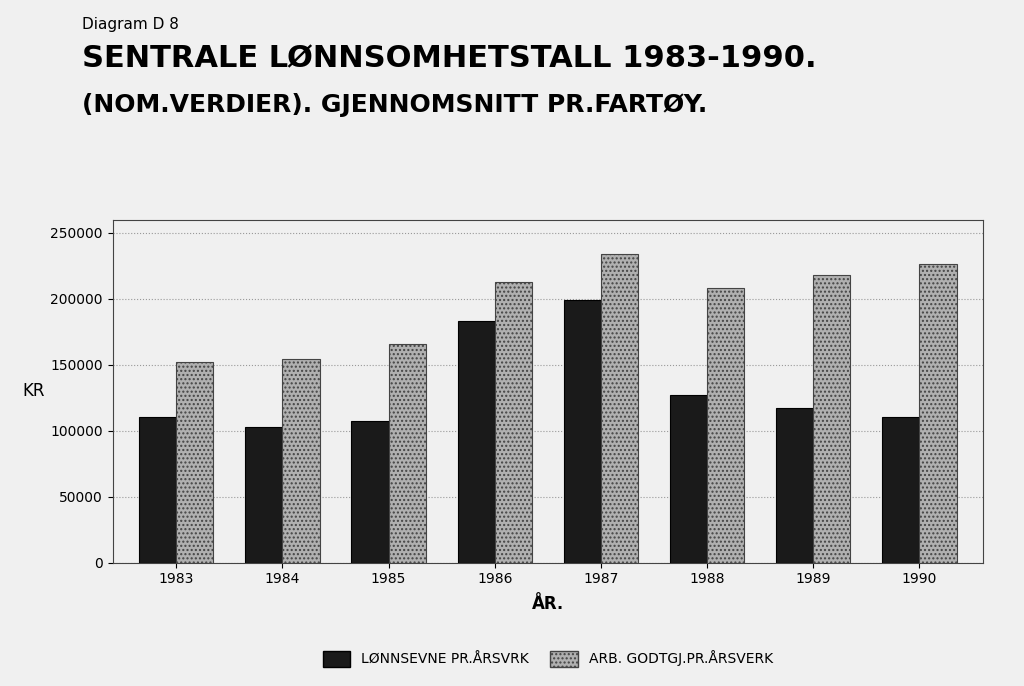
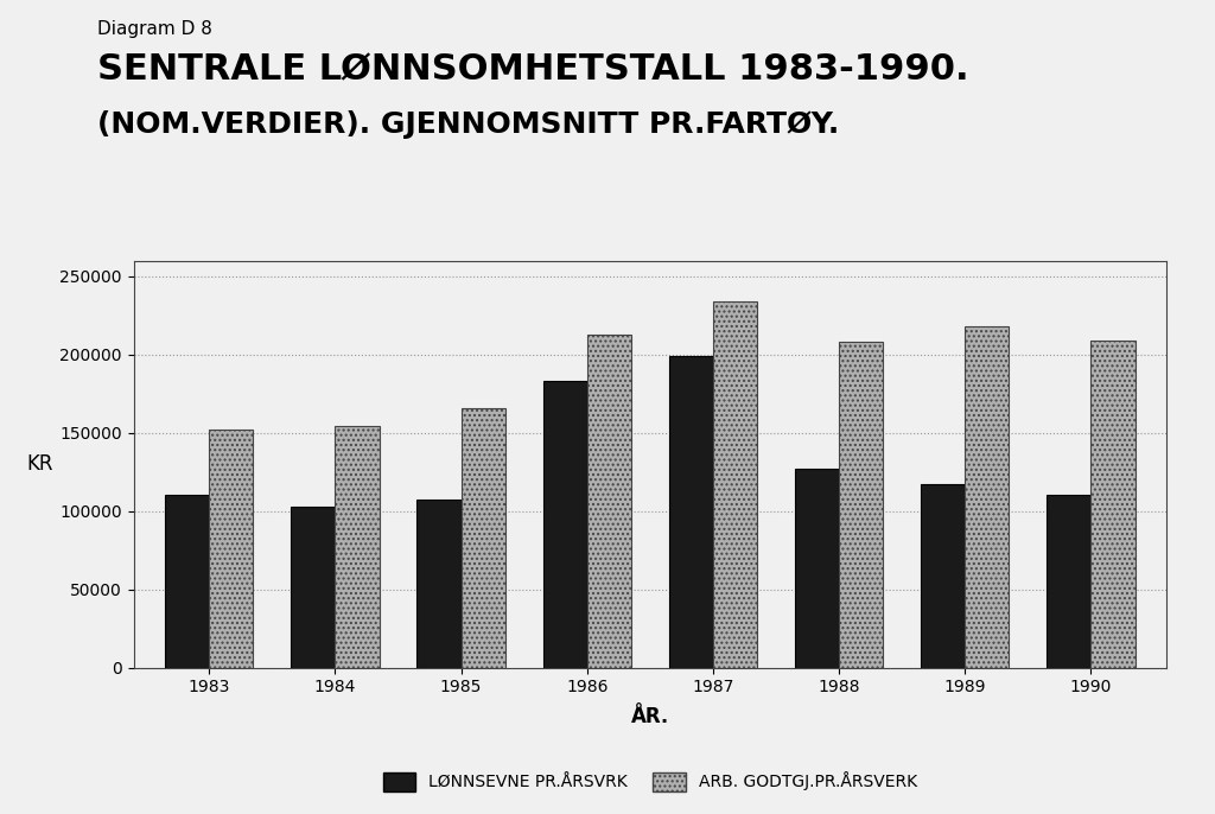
ARB. GODTGJ.PR.ÅRSVERK/1990: 226000 -> 209000
